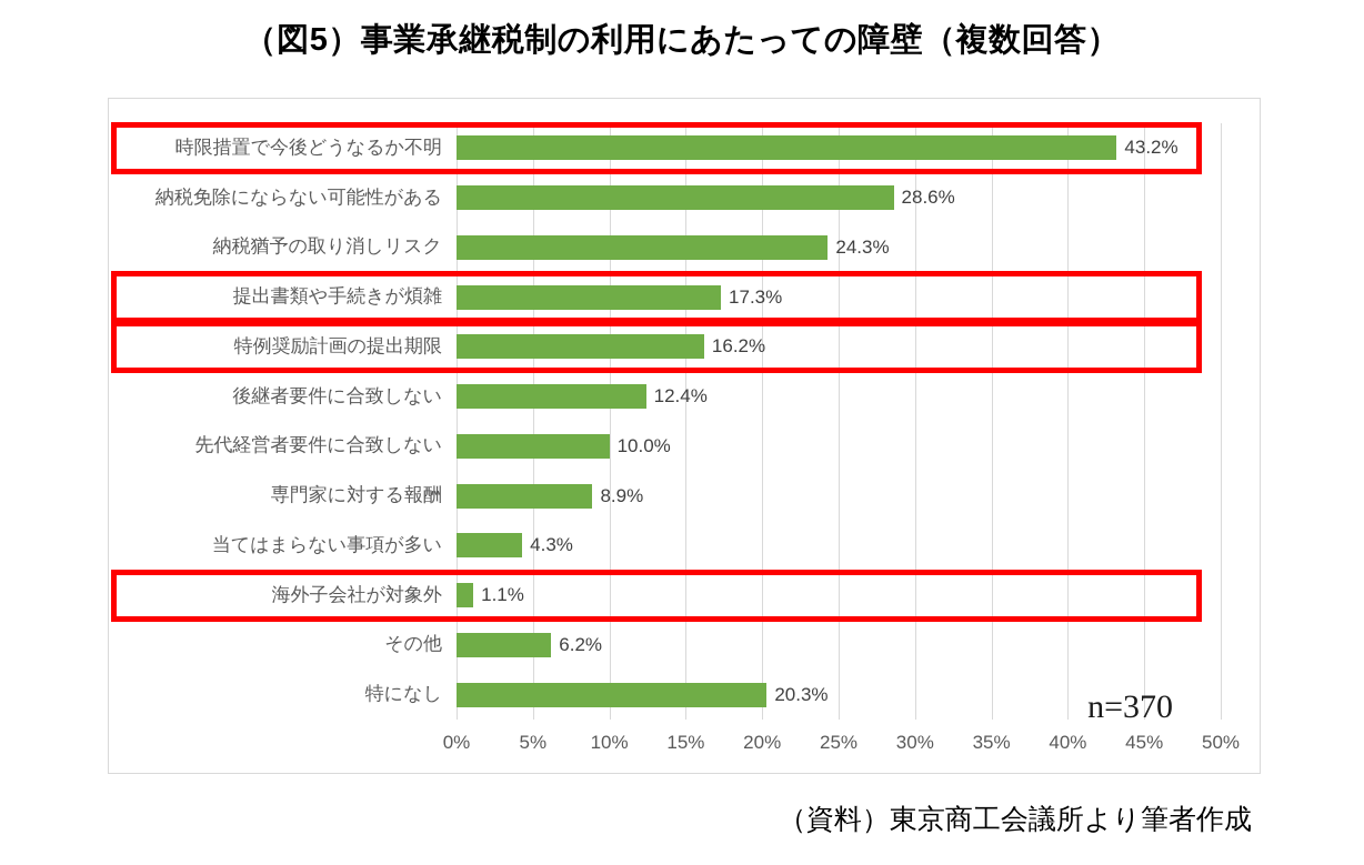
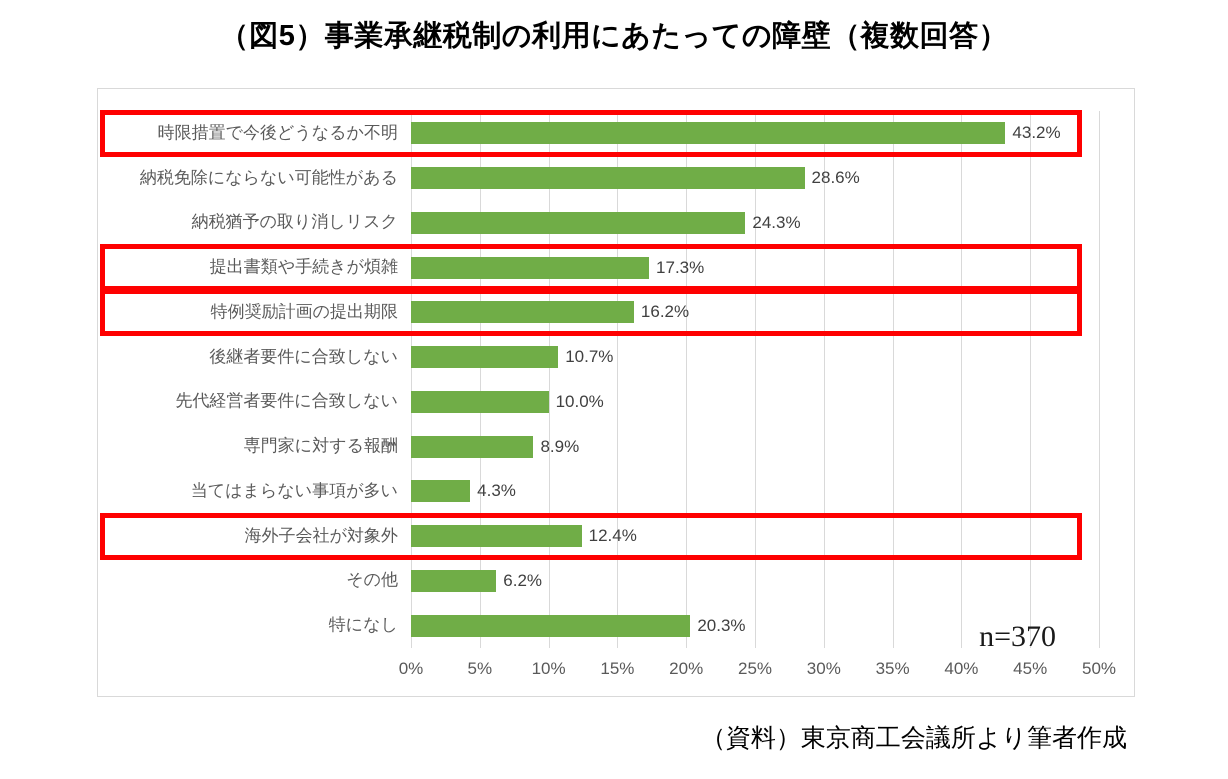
後継者要件に合致しない: 12.4% -> 10.7%
海外子会社が対象外: 1.1% -> 12.4%
